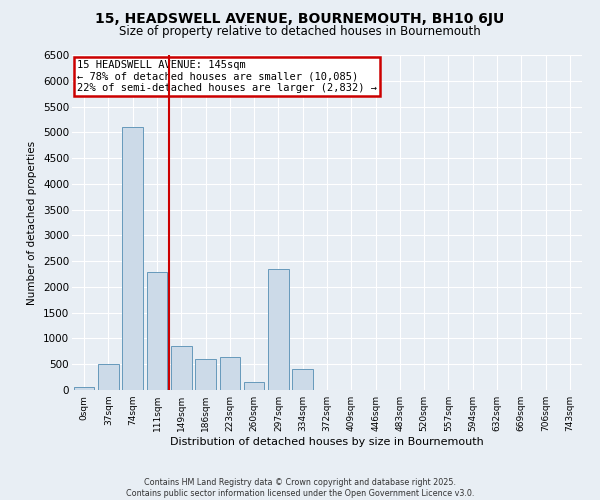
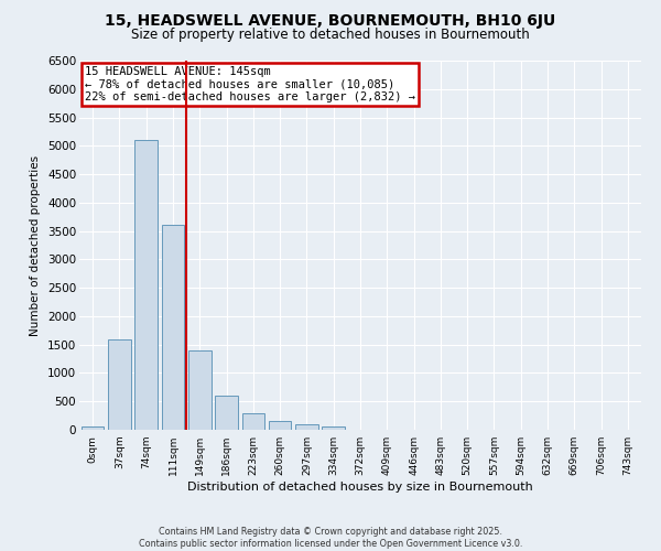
37sqm: 500 -> 1600
111sqm: 2280 -> 3600
149sqm: 860 -> 1400
223sqm: 640 -> 300
297sqm: 2340 -> 100
334sqm: 400 -> 50
